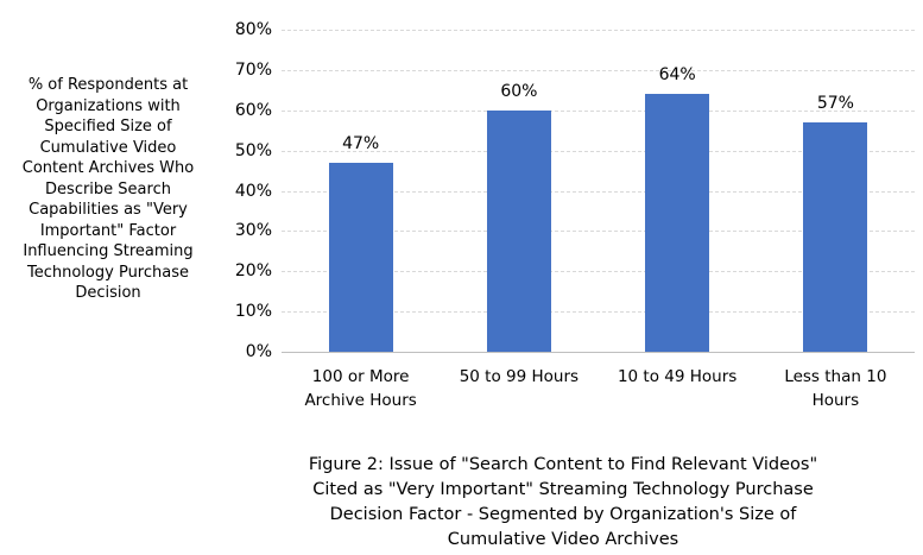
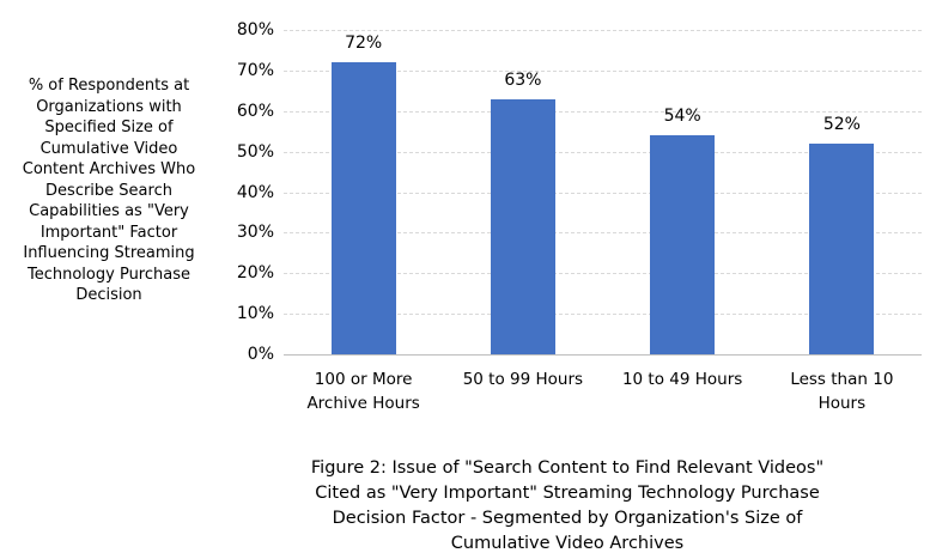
100 or More Archive Hours: 47% -> 72%
50 to 99 Hours: 60% -> 63%
10 to 49 Hours: 64% -> 54%
Less than 10 Hours: 57% -> 52%
